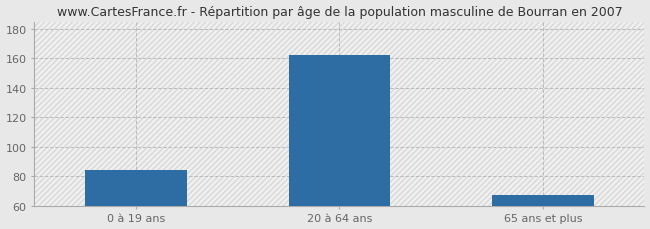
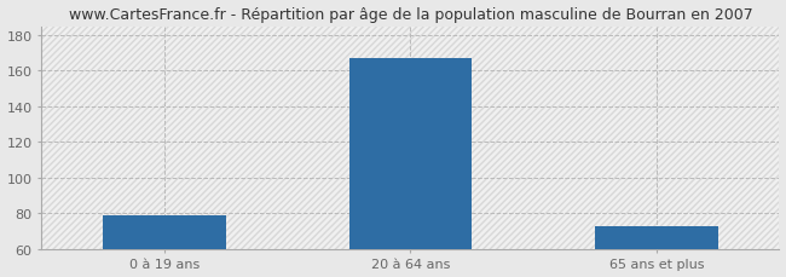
0 à 19 ans: 84 -> 79
20 à 64 ans: 162 -> 167
65 ans et plus: 67 -> 73
